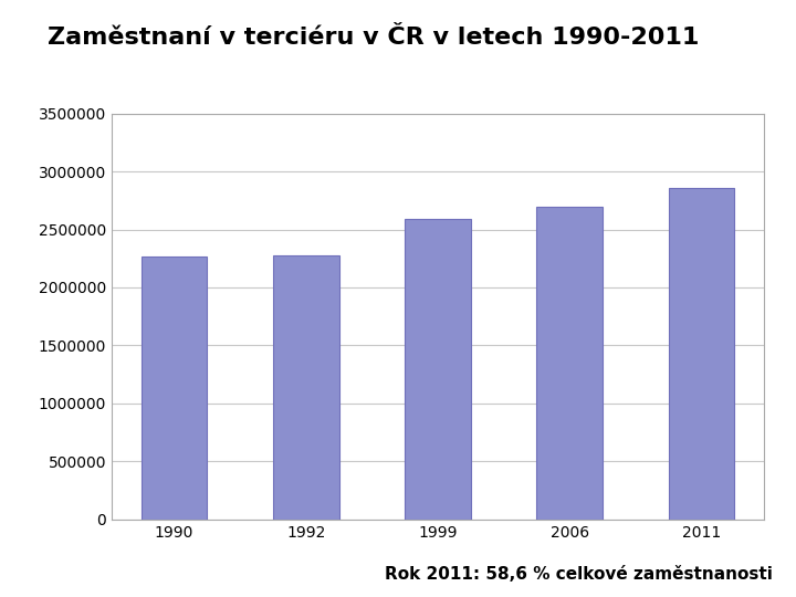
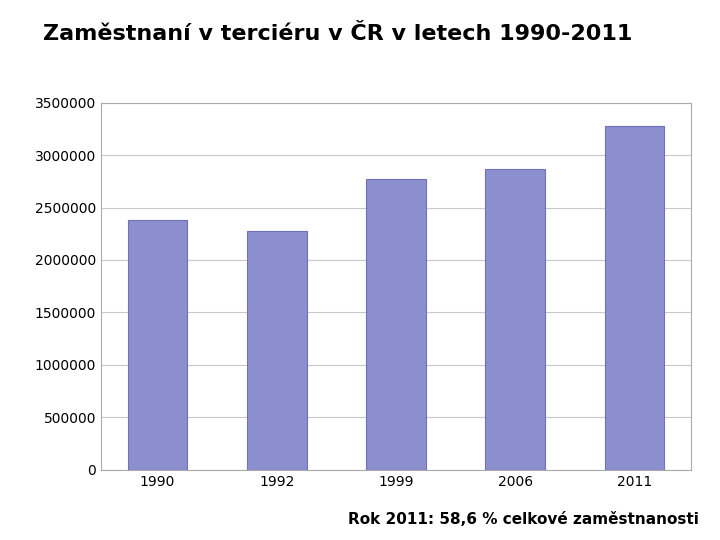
1990: 2270000 -> 2380000
1999: 2590000 -> 2770000
2006: 2700000 -> 2870000
2011: 2860000 -> 3280000
